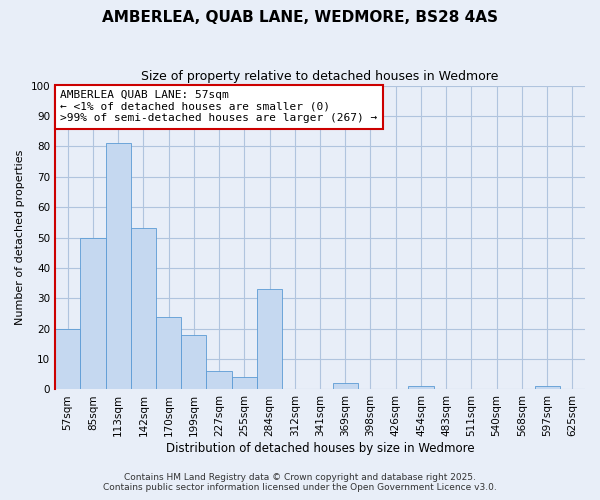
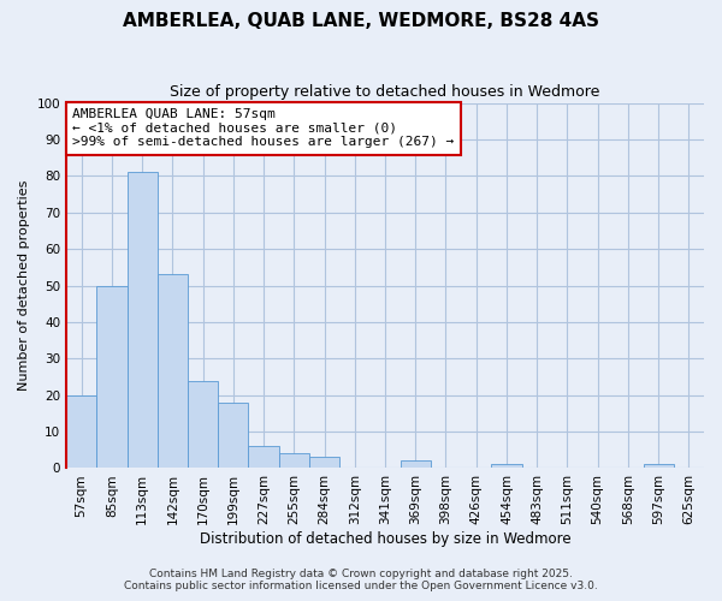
284sqm: 33 -> 3
